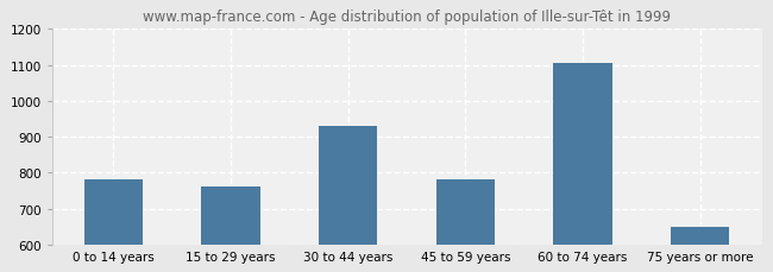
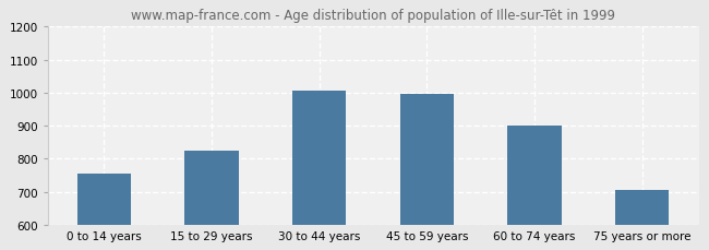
0 to 14 years: 780 -> 755
15 to 29 years: 760 -> 825
30 to 44 years: 930 -> 1005
45 to 59 years: 780 -> 995
60 to 74 years: 1105 -> 900
75 years or more: 650 -> 705
